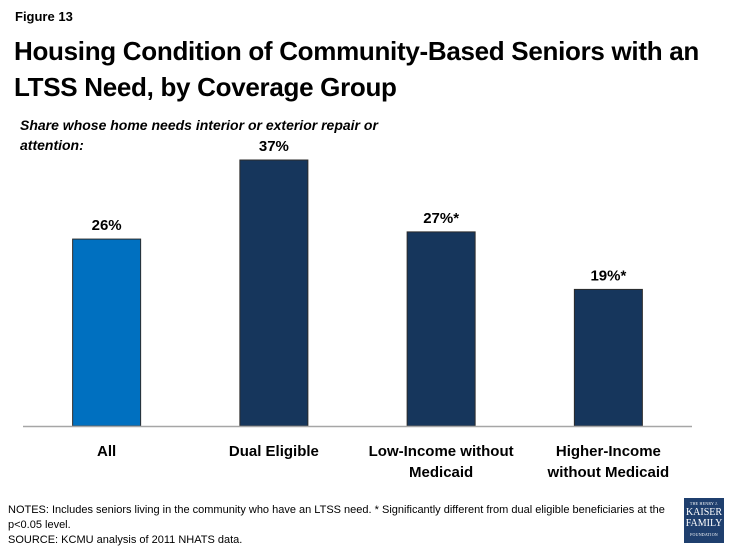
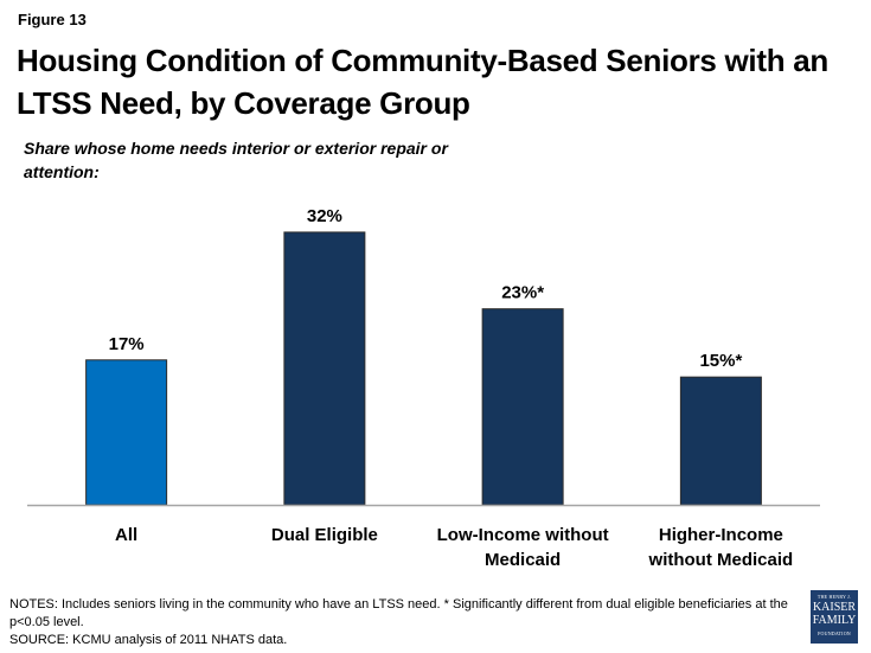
All: 26% -> 17%
Dual Eligible: 37% -> 32%
Low-Income without Medicaid: 27 -> 23
Higher-Income without Medicaid: 19 -> 15
